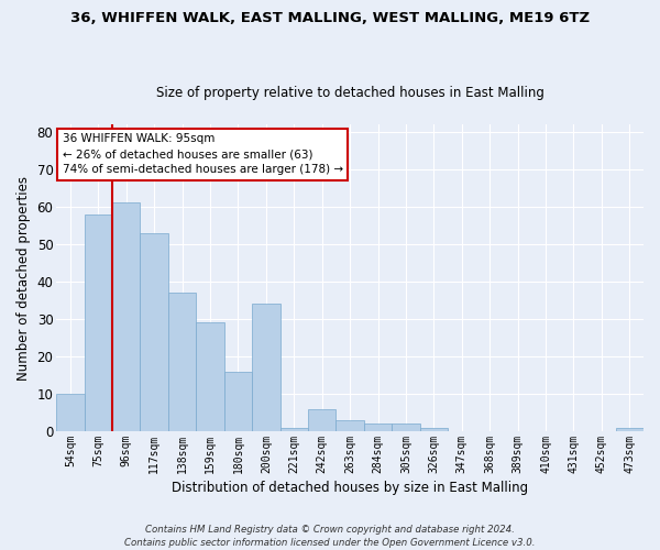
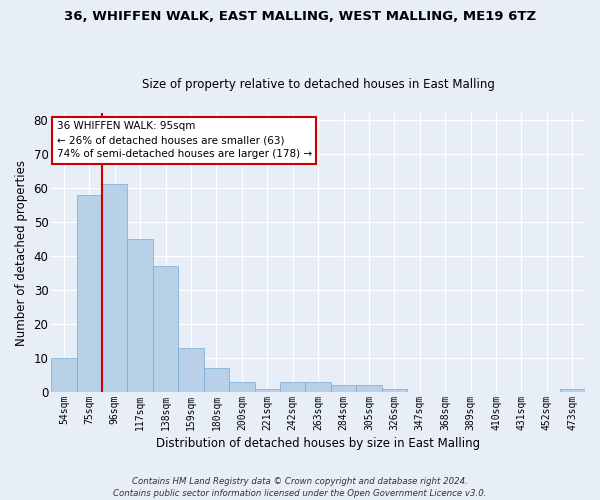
117sqm: 53 -> 45
159sqm: 29 -> 13
180sqm: 16 -> 7
200sqm: 34 -> 3
242sqm: 6 -> 3
